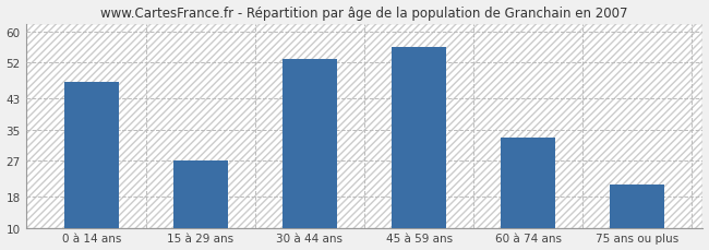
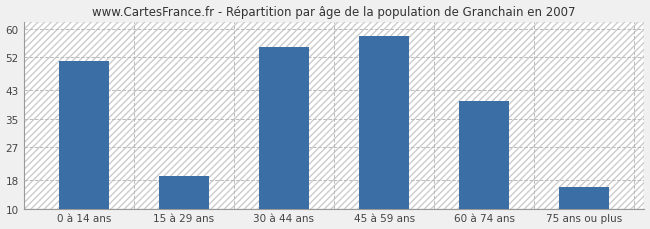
0 à 14 ans: 47 -> 51
15 à 29 ans: 27 -> 19
30 à 44 ans: 53 -> 55
45 à 59 ans: 56 -> 58
60 à 74 ans: 33 -> 40
75 ans ou plus: 21 -> 16
